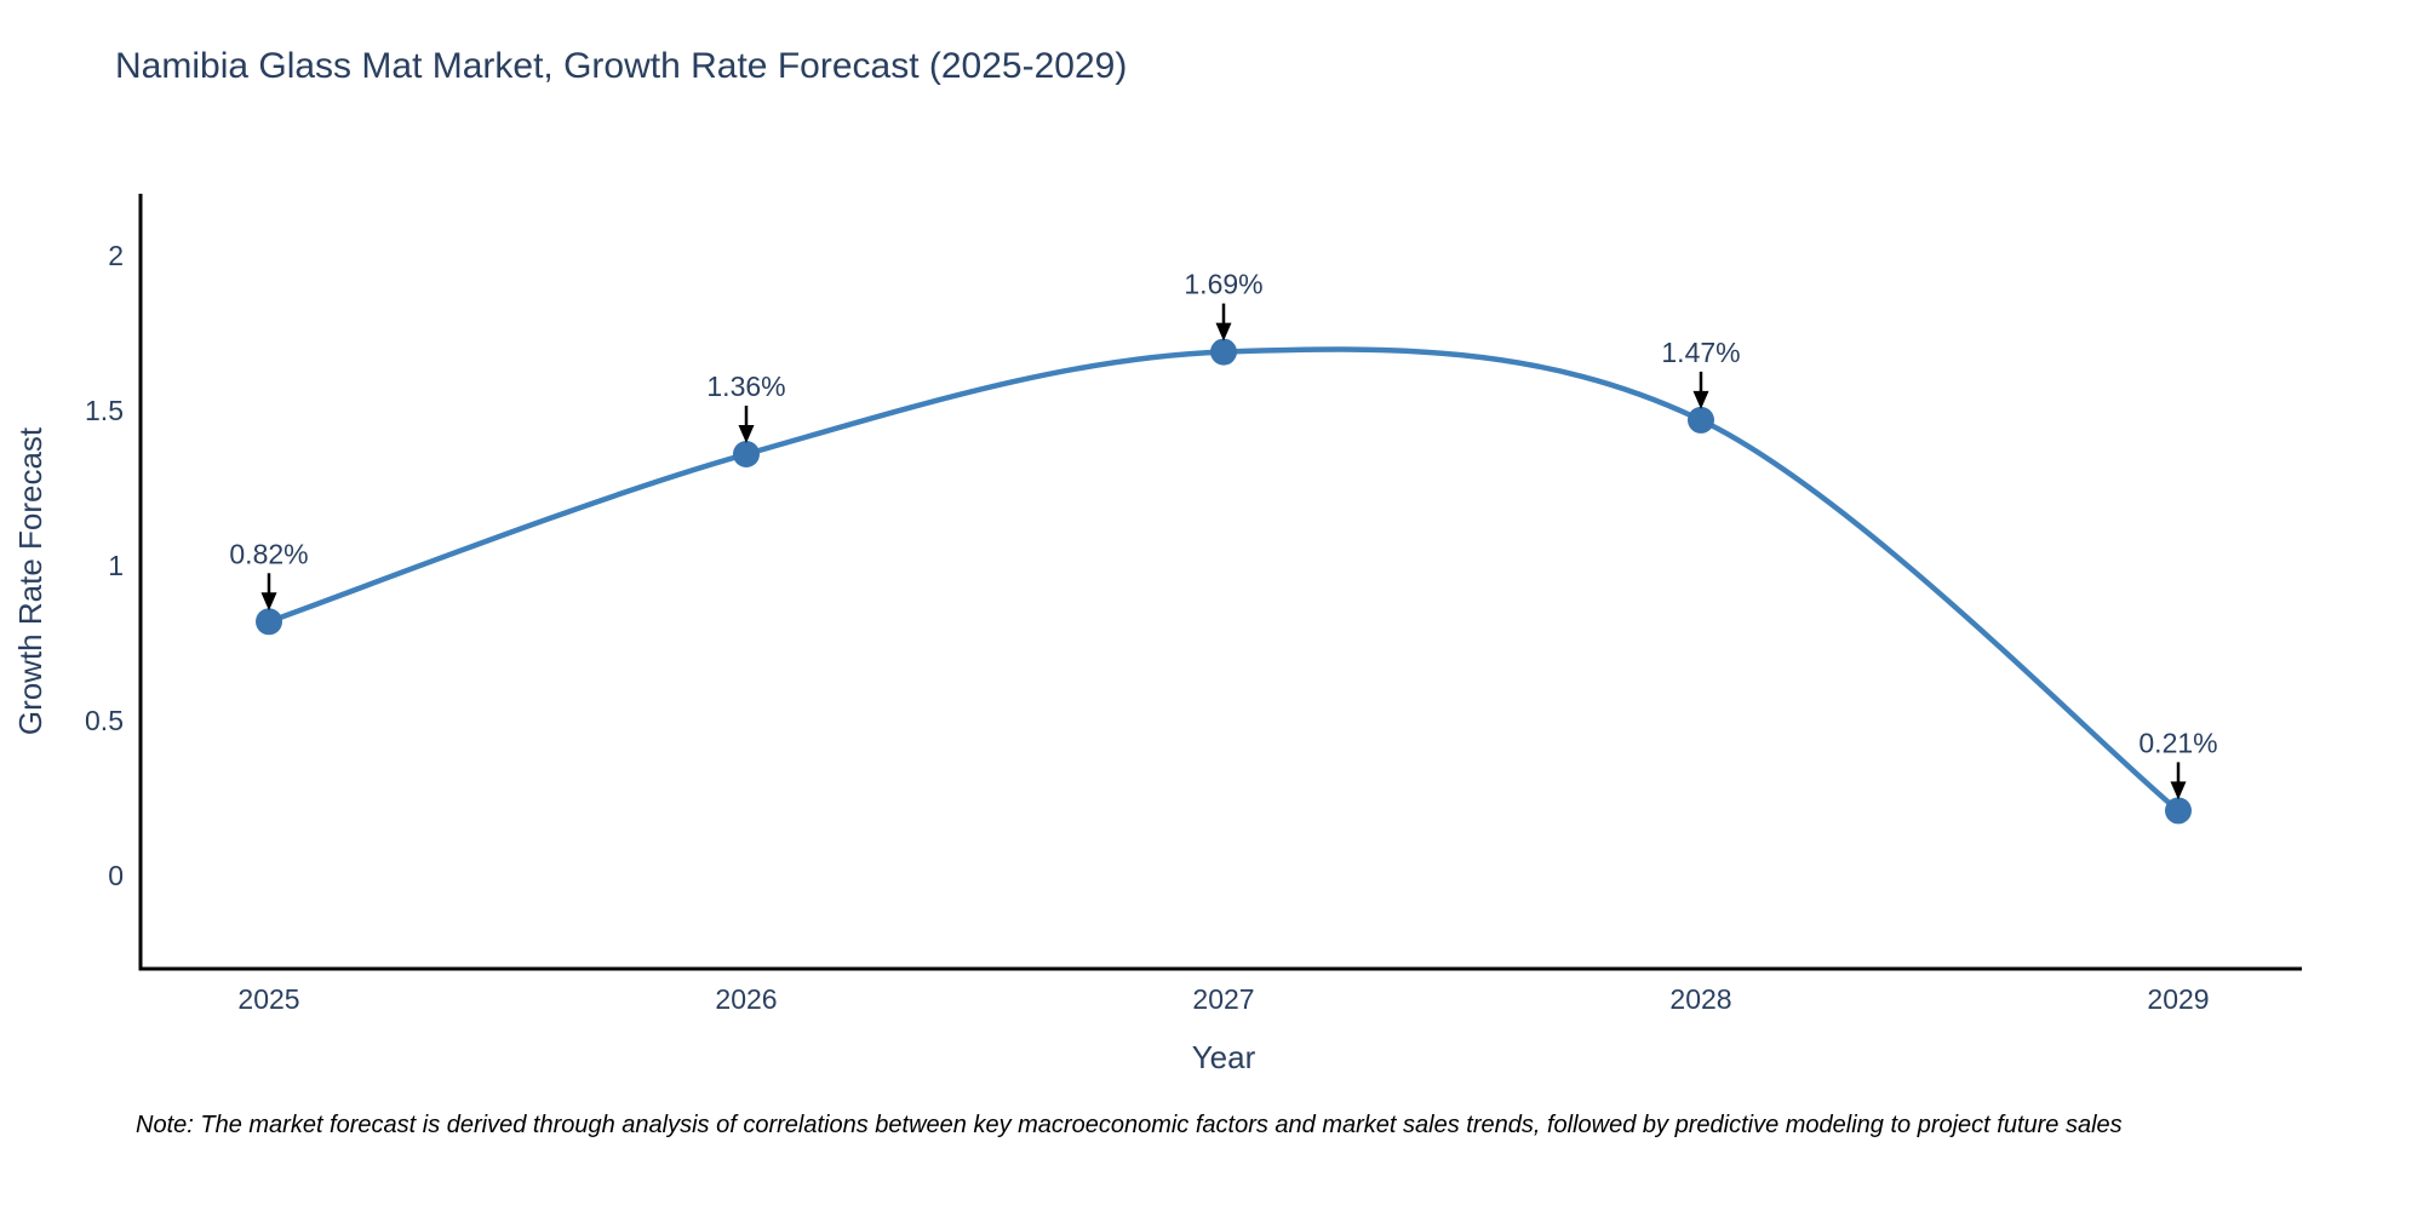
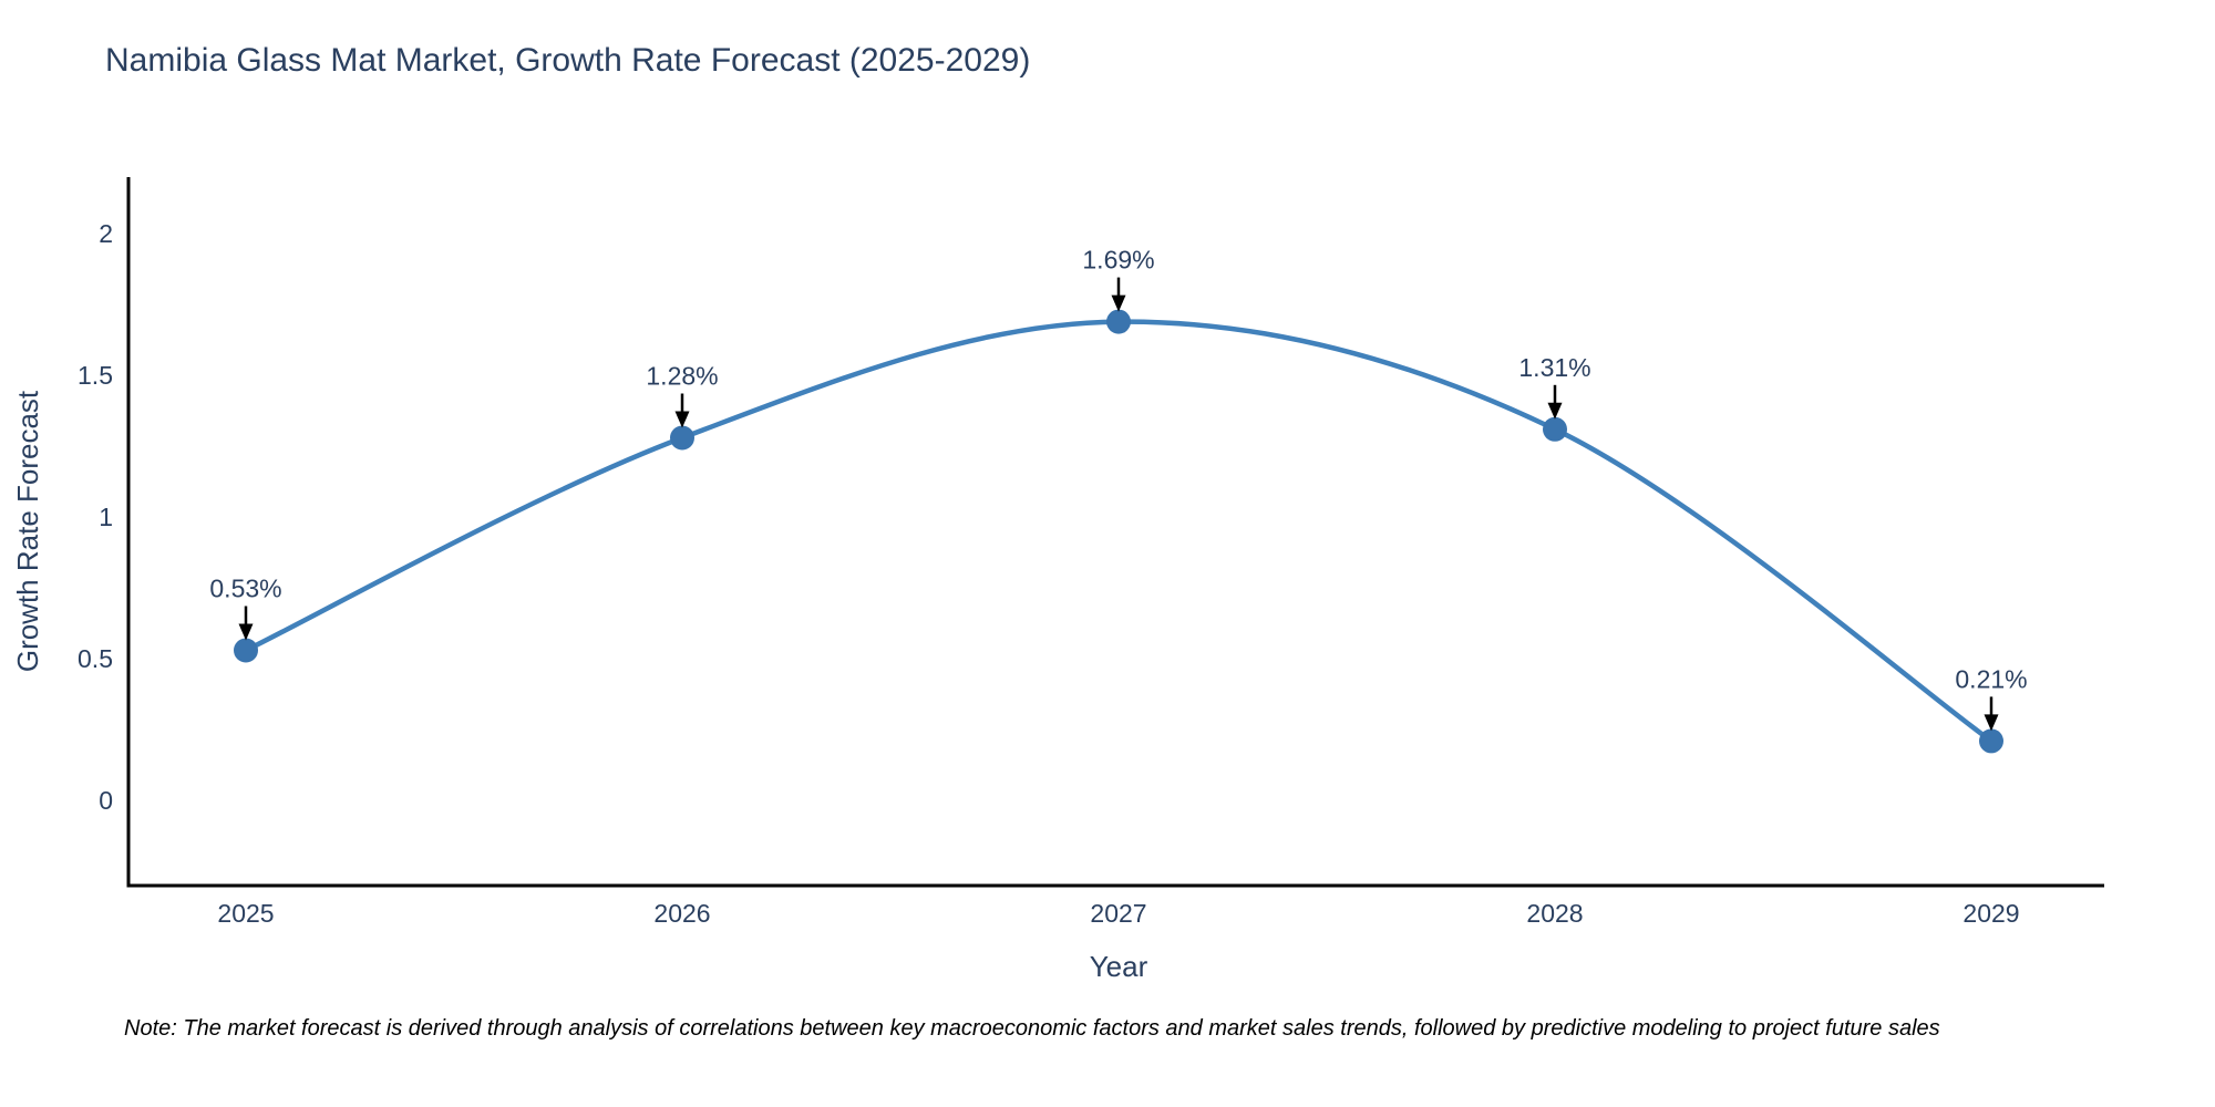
2025: 0.82% -> 0.53%
2026: 1.36% -> 1.28%
2028: 1.47% -> 1.31%
